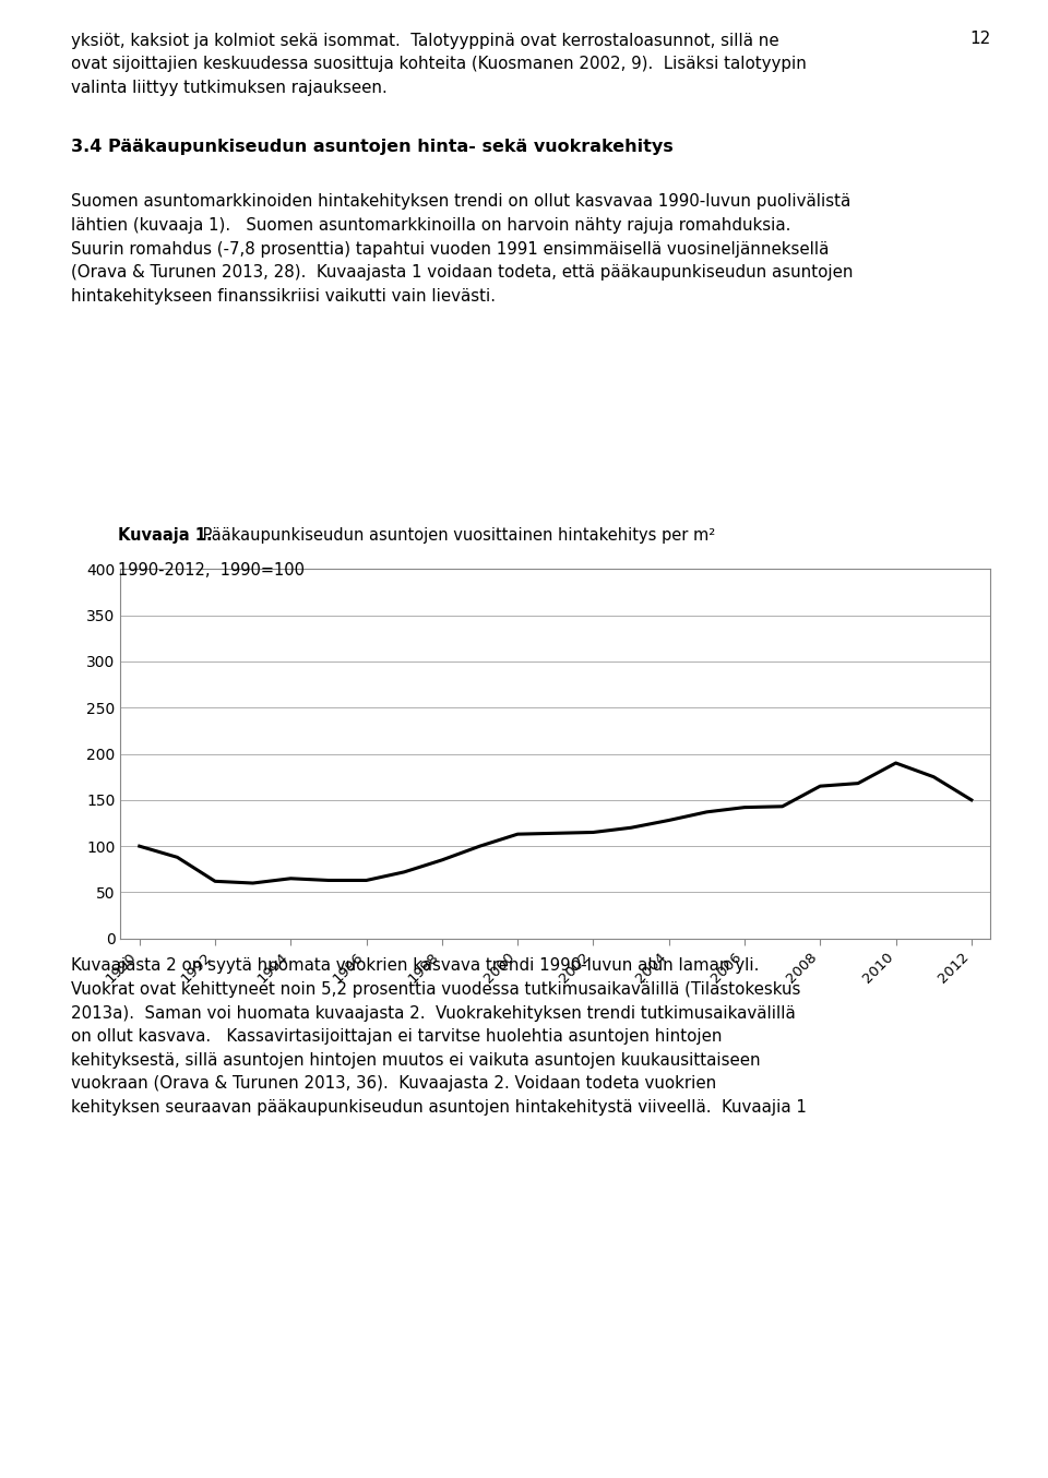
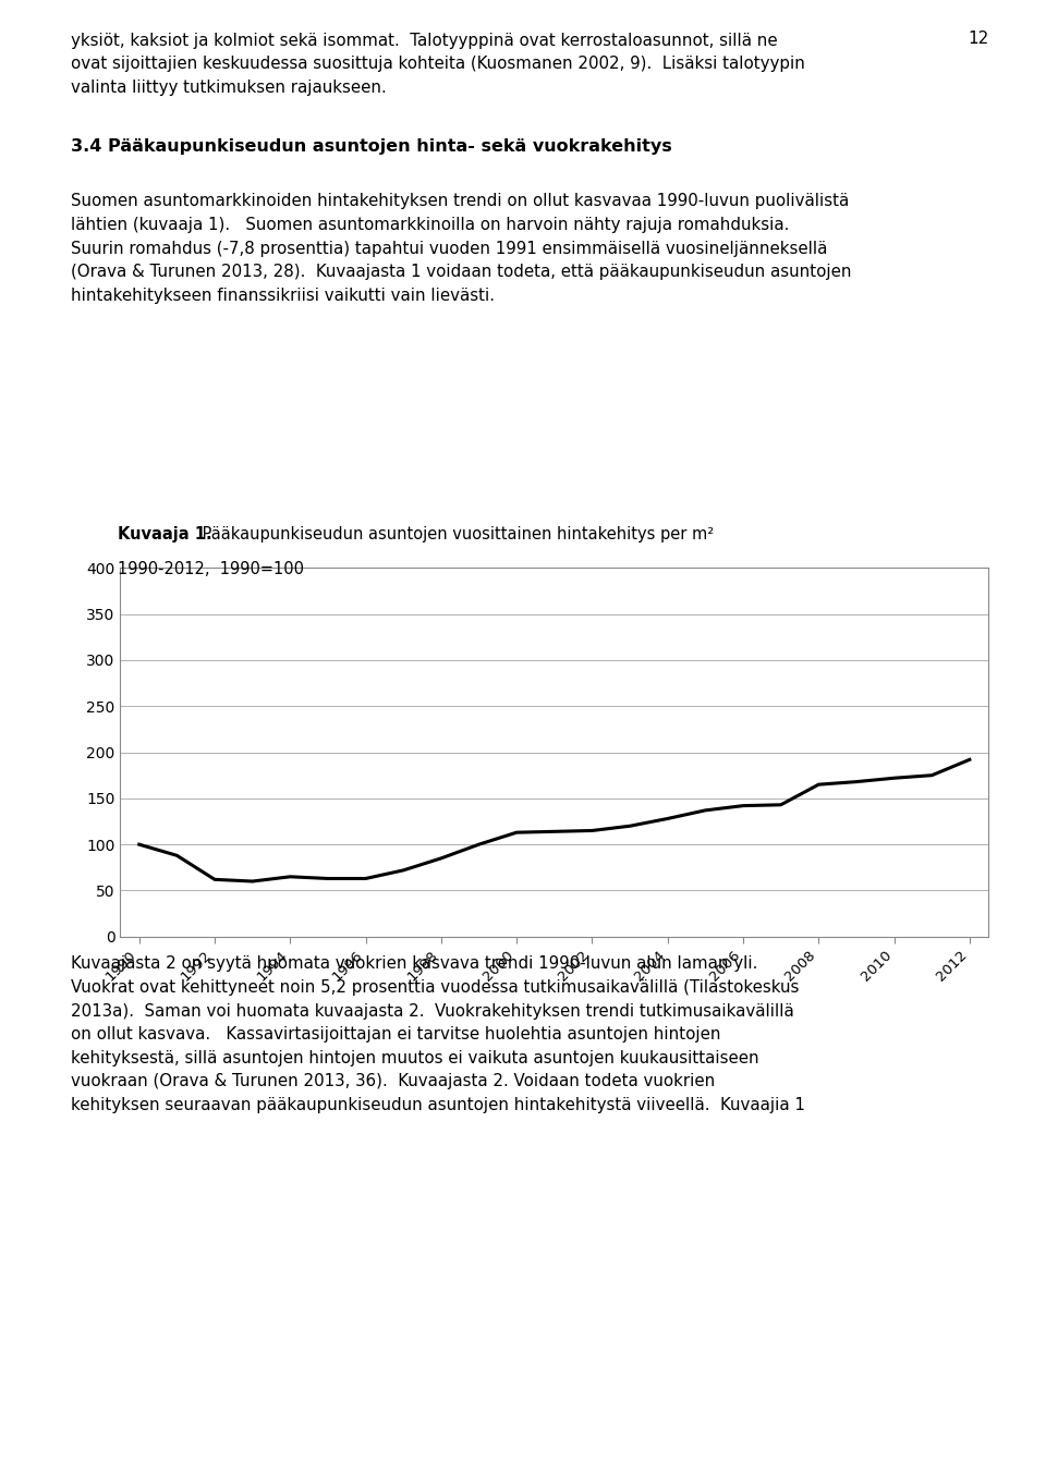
2010: 190 -> 172
2012: 150 -> 192
